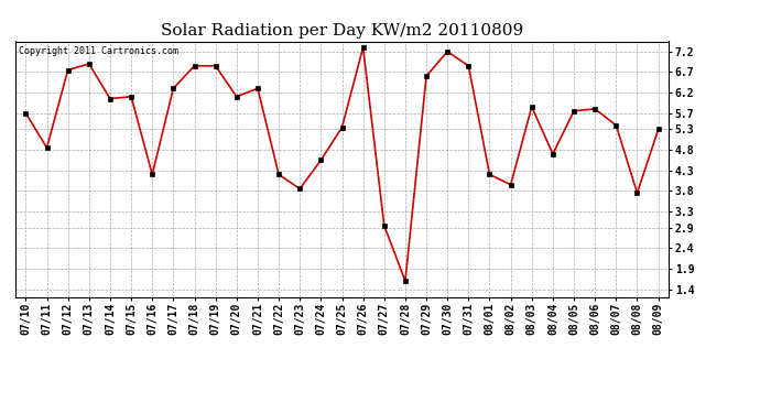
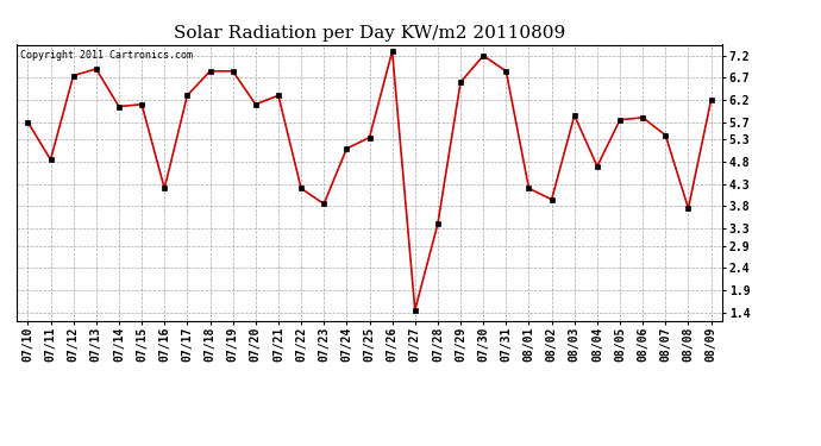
07/24: 4.55 -> 5.10
07/27: 2.95 -> 1.45
07/28: 1.60 -> 3.40
08/09: 5.30 -> 6.20
